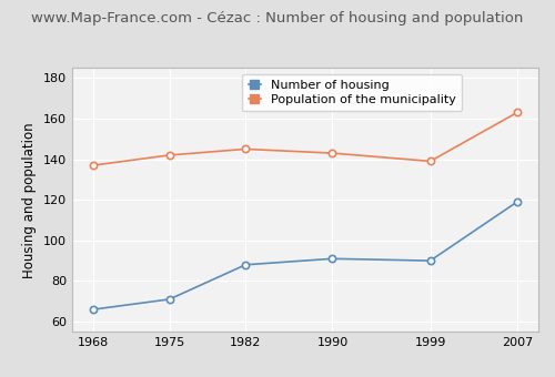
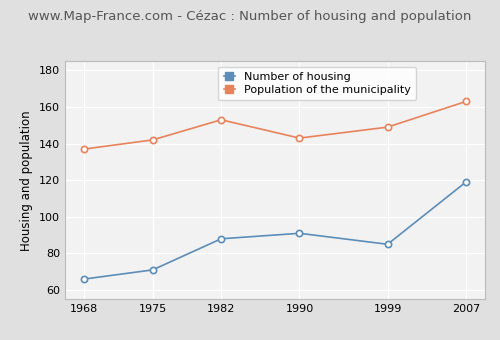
Population of the municipality/1982: 145 -> 153
Number of housing/1999: 90 -> 85
Population of the municipality/1999: 139 -> 149
